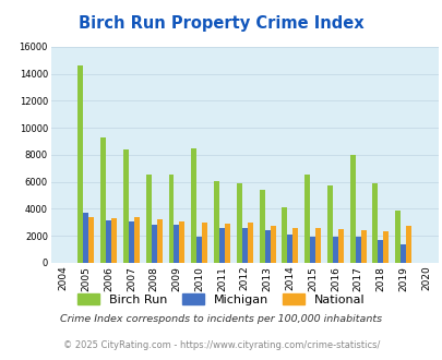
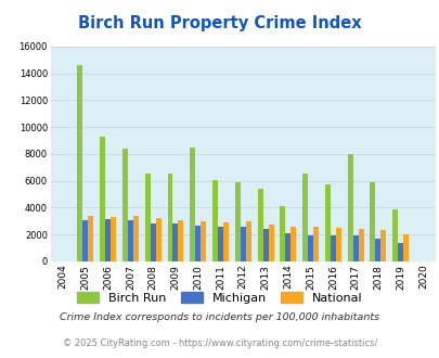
Michigan/2005: 3700 -> 3000
Michigan/2010: 1900 -> 2600
National/2019: 2700 -> 2000
